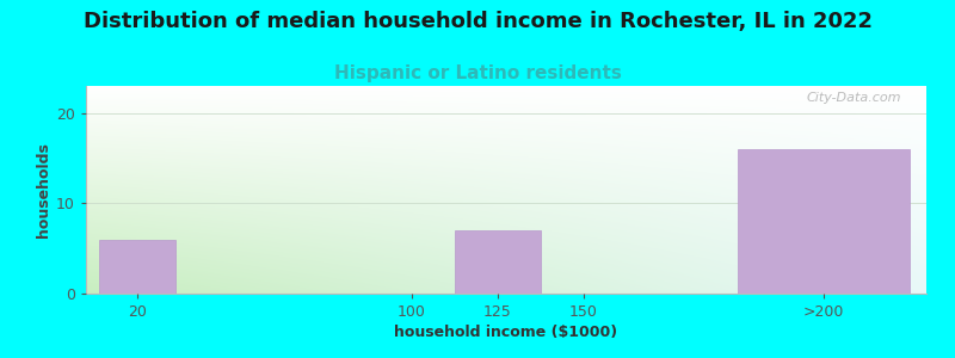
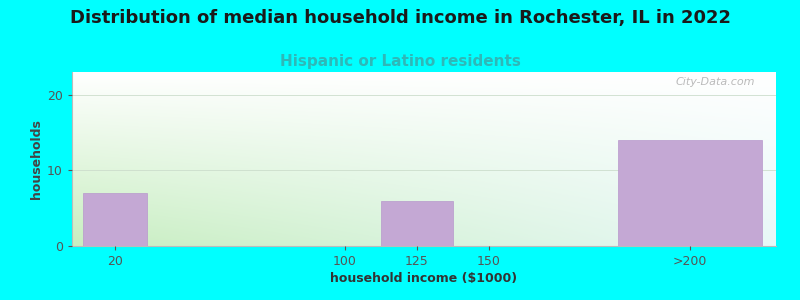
20: 6 -> 7
125: 7 -> 6
>200: 16 -> 14
